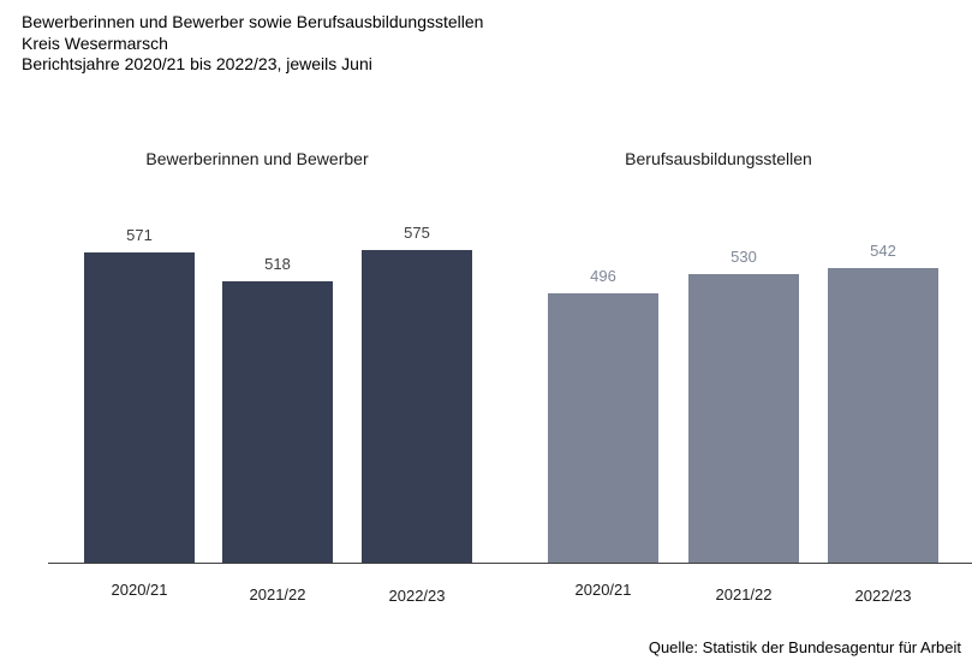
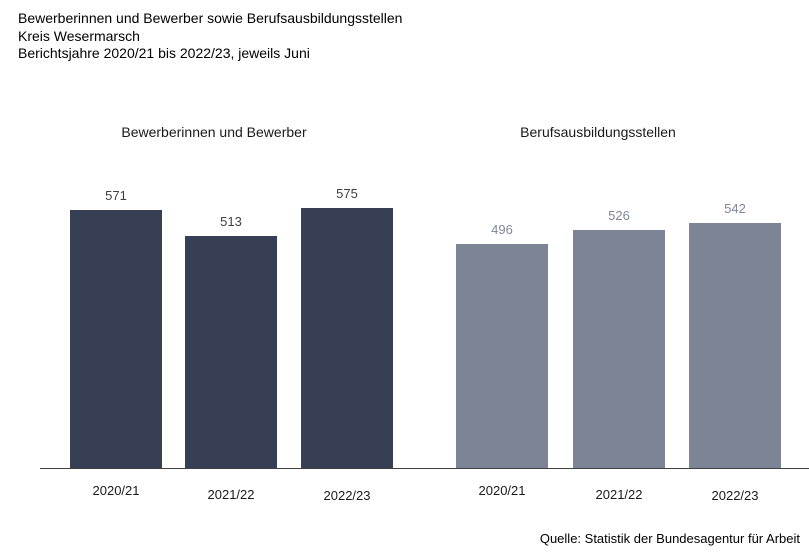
Bewerberinnen und Bewerber/2021/22: 518 -> 513
Berufsausbildungsstellen/2021/22: 530 -> 526
